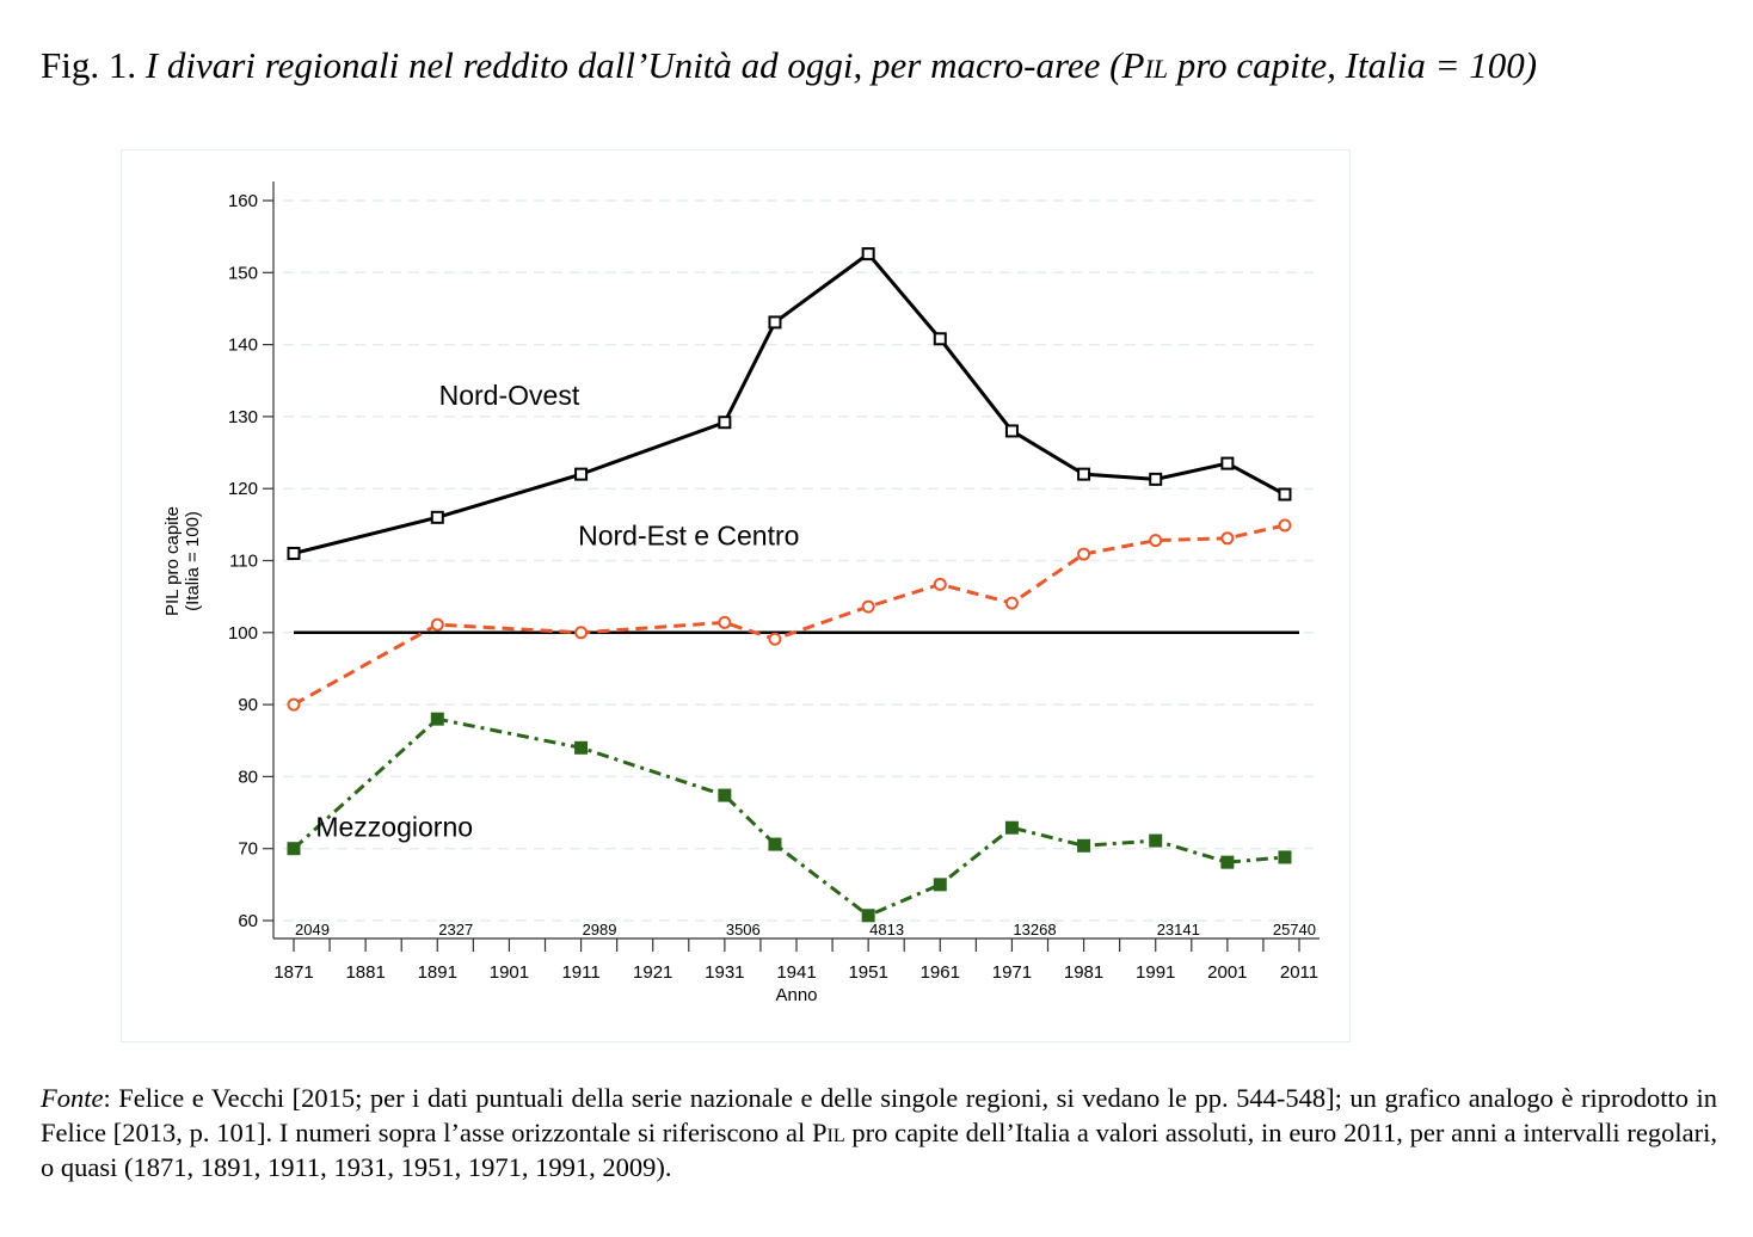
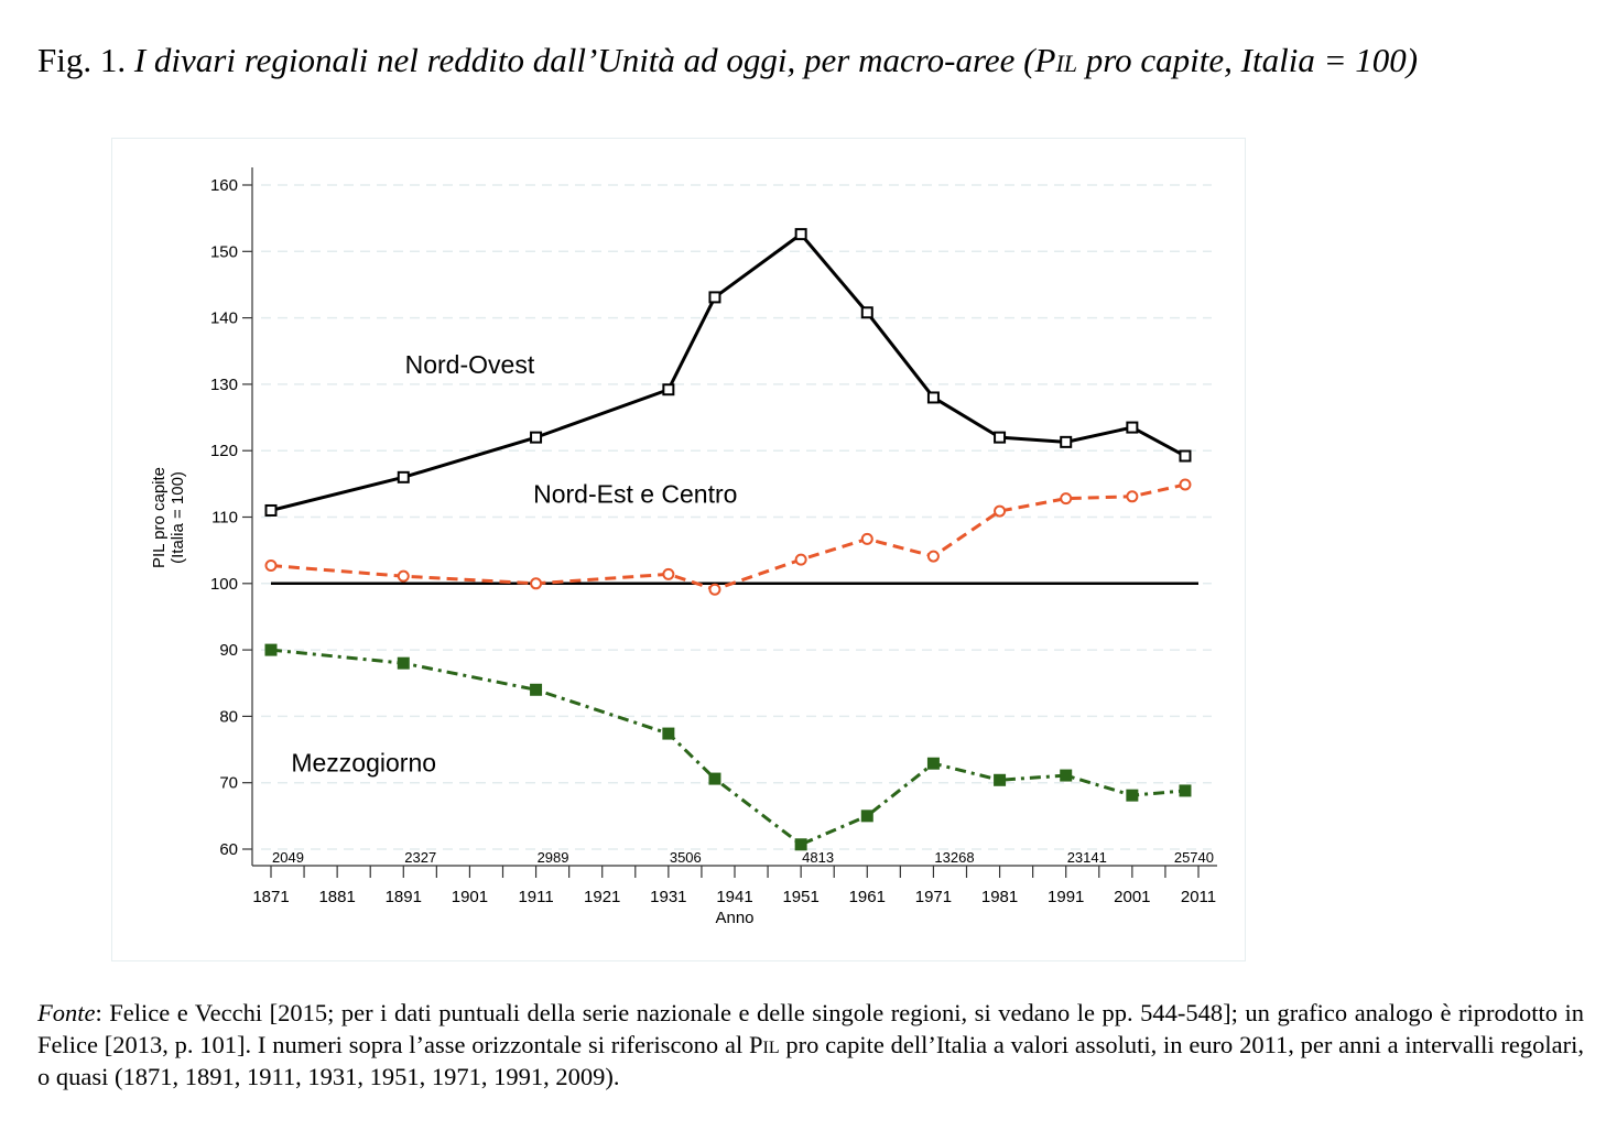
Nord-Est e Centro/1871: 90 -> 103
Mezzogiorno/1871: 70 -> 90
